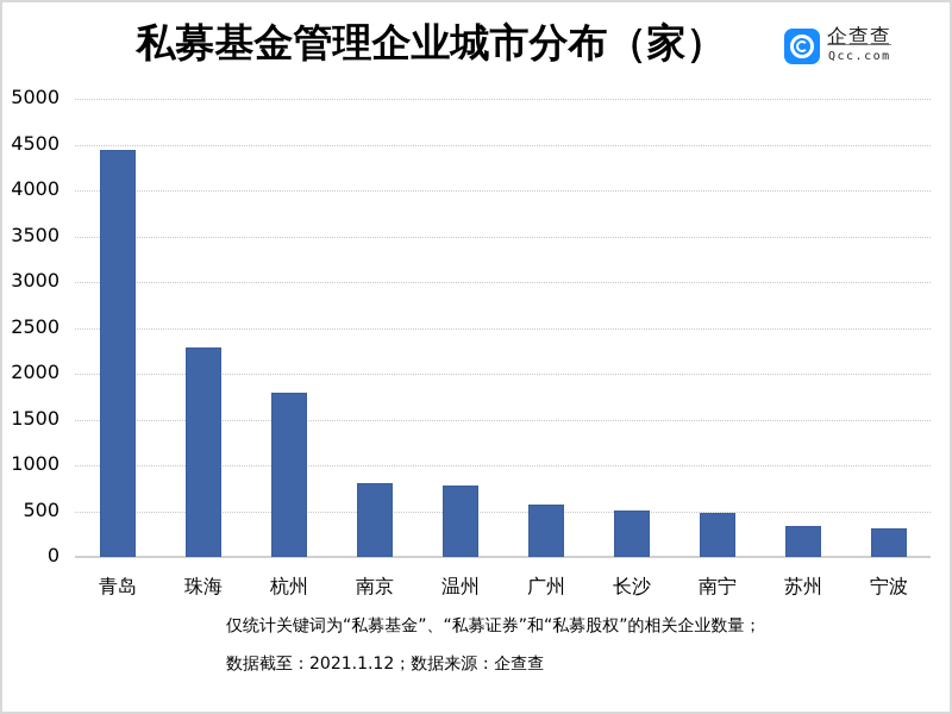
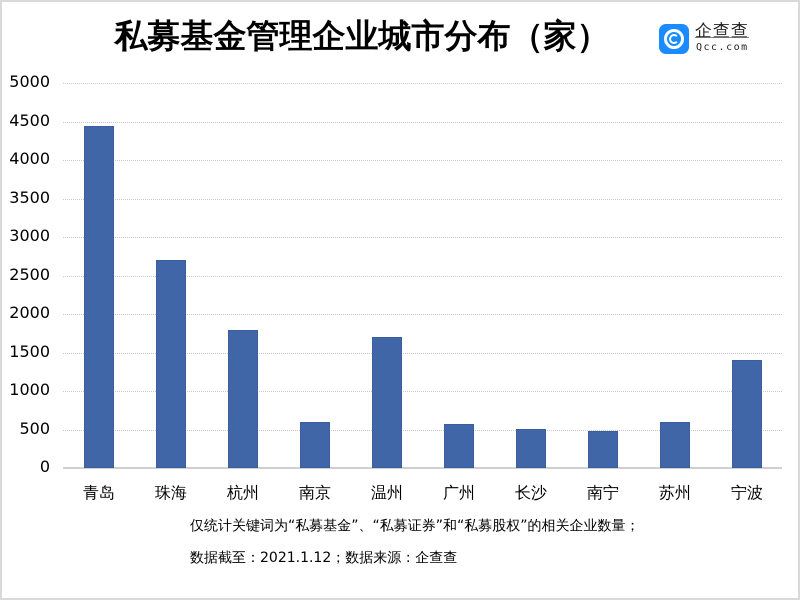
珠海: 2300 -> 2700
南京: 800 -> 600
温州: 800 -> 1700
苏州: 300 -> 600
宁波: 300 -> 1400
